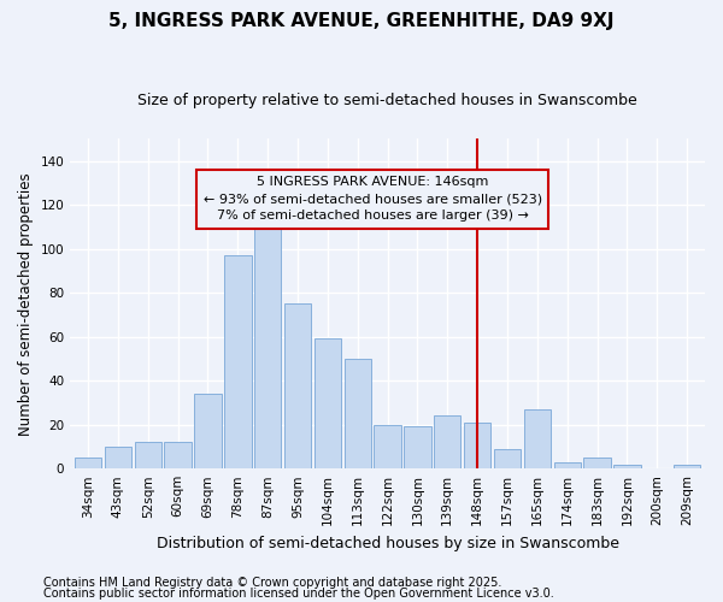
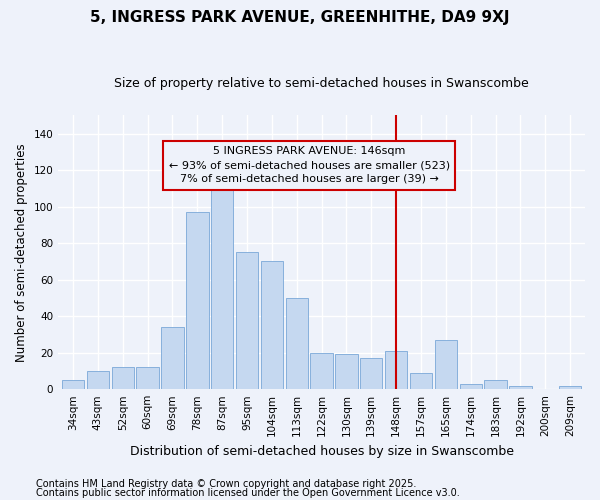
104sqm: 59 -> 70
139sqm: 24 -> 17
